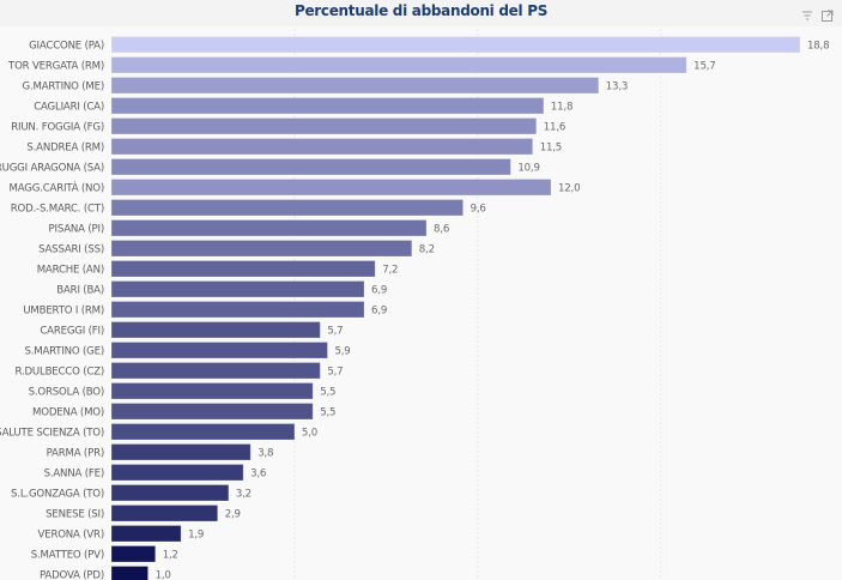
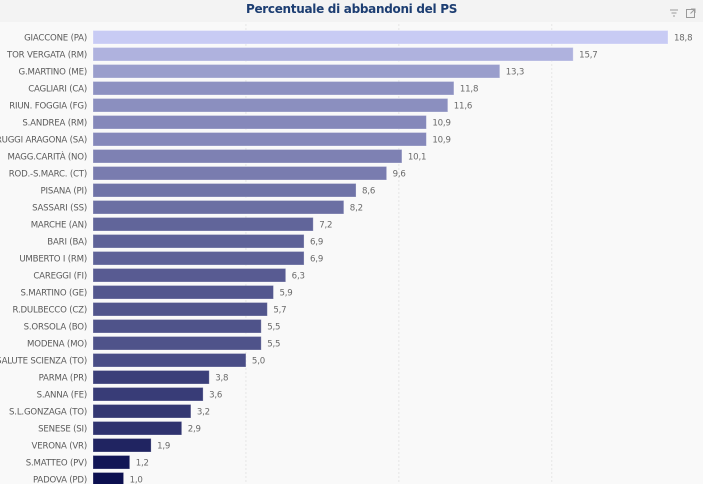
S.ANDREA (RM): 11,5 -> 10,9
MAGG.CARITÀ (NO): 12,0 -> 10,1
CAREGGI (FI): 5,7 -> 6,3
